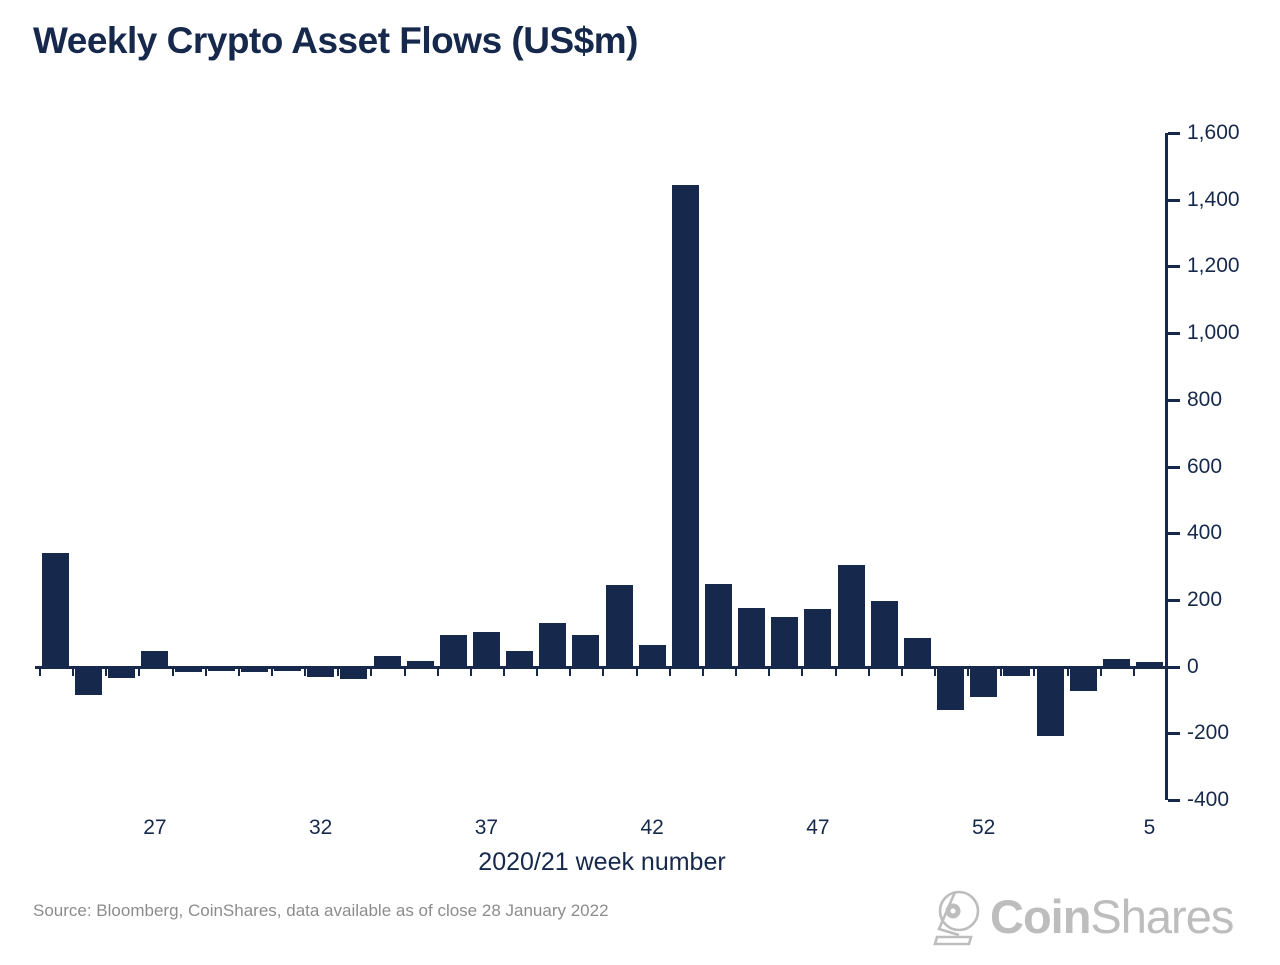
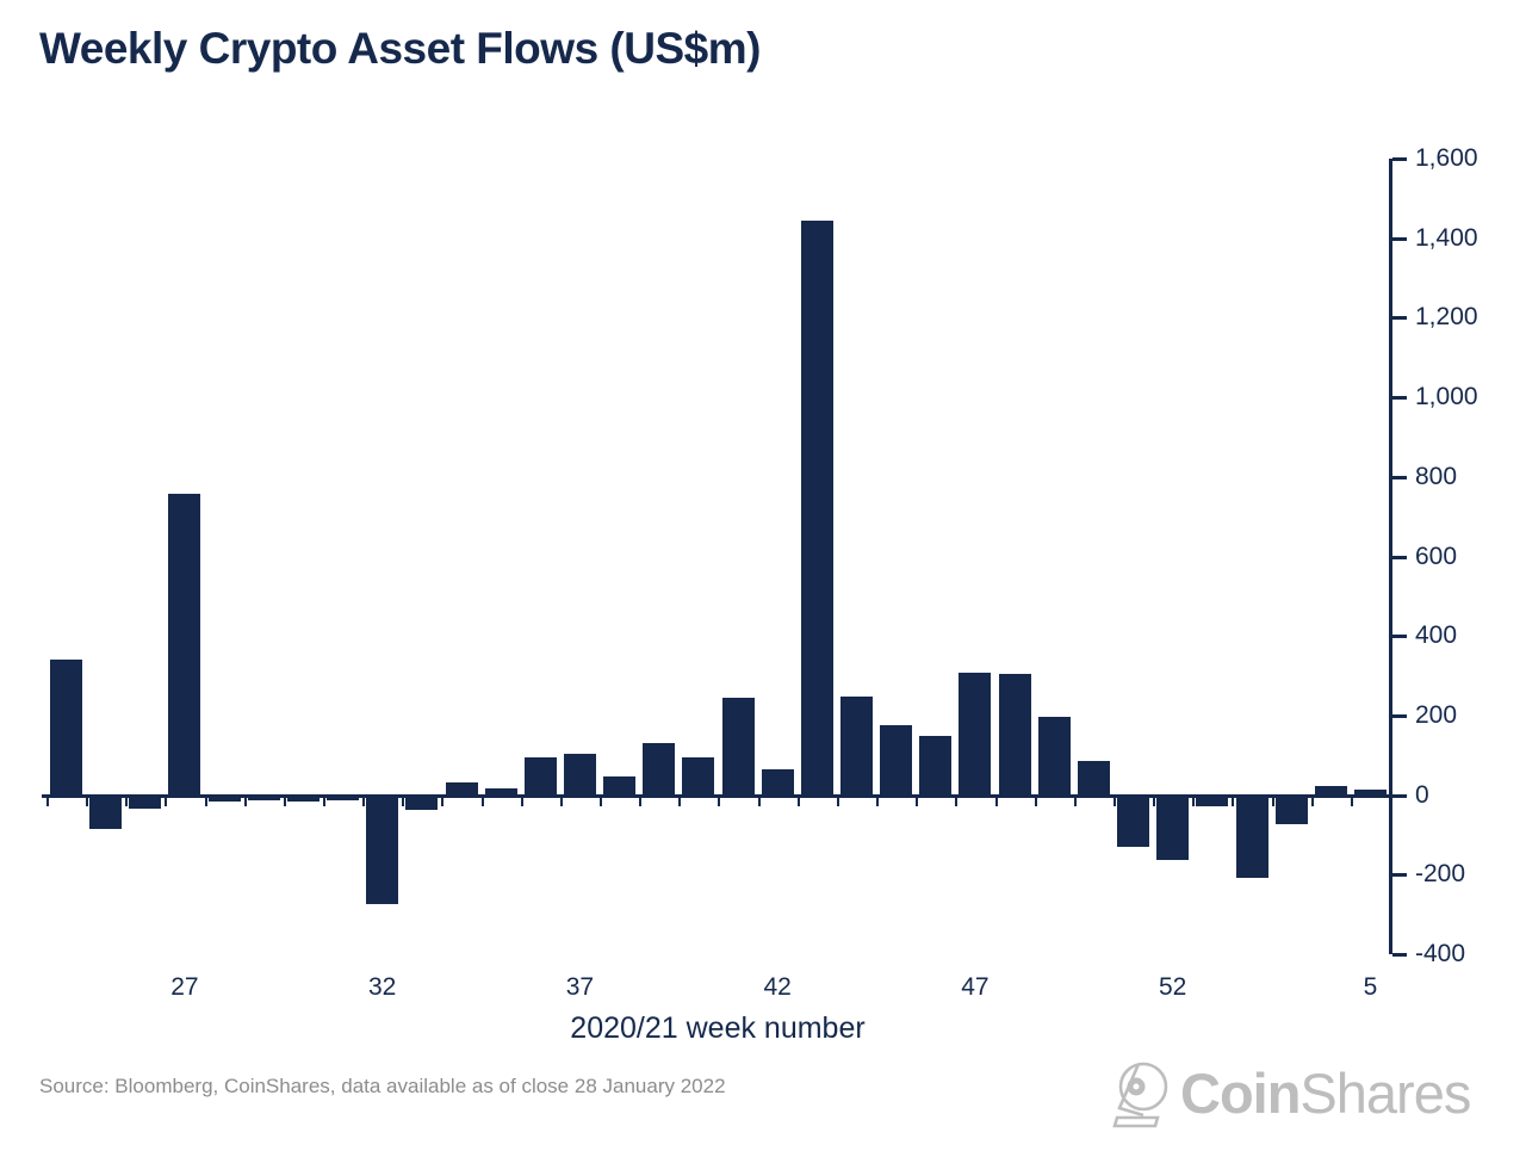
27: 50 -> 760
32: -30 -> -270
47: 180 -> 310
52: -90 -> -160
